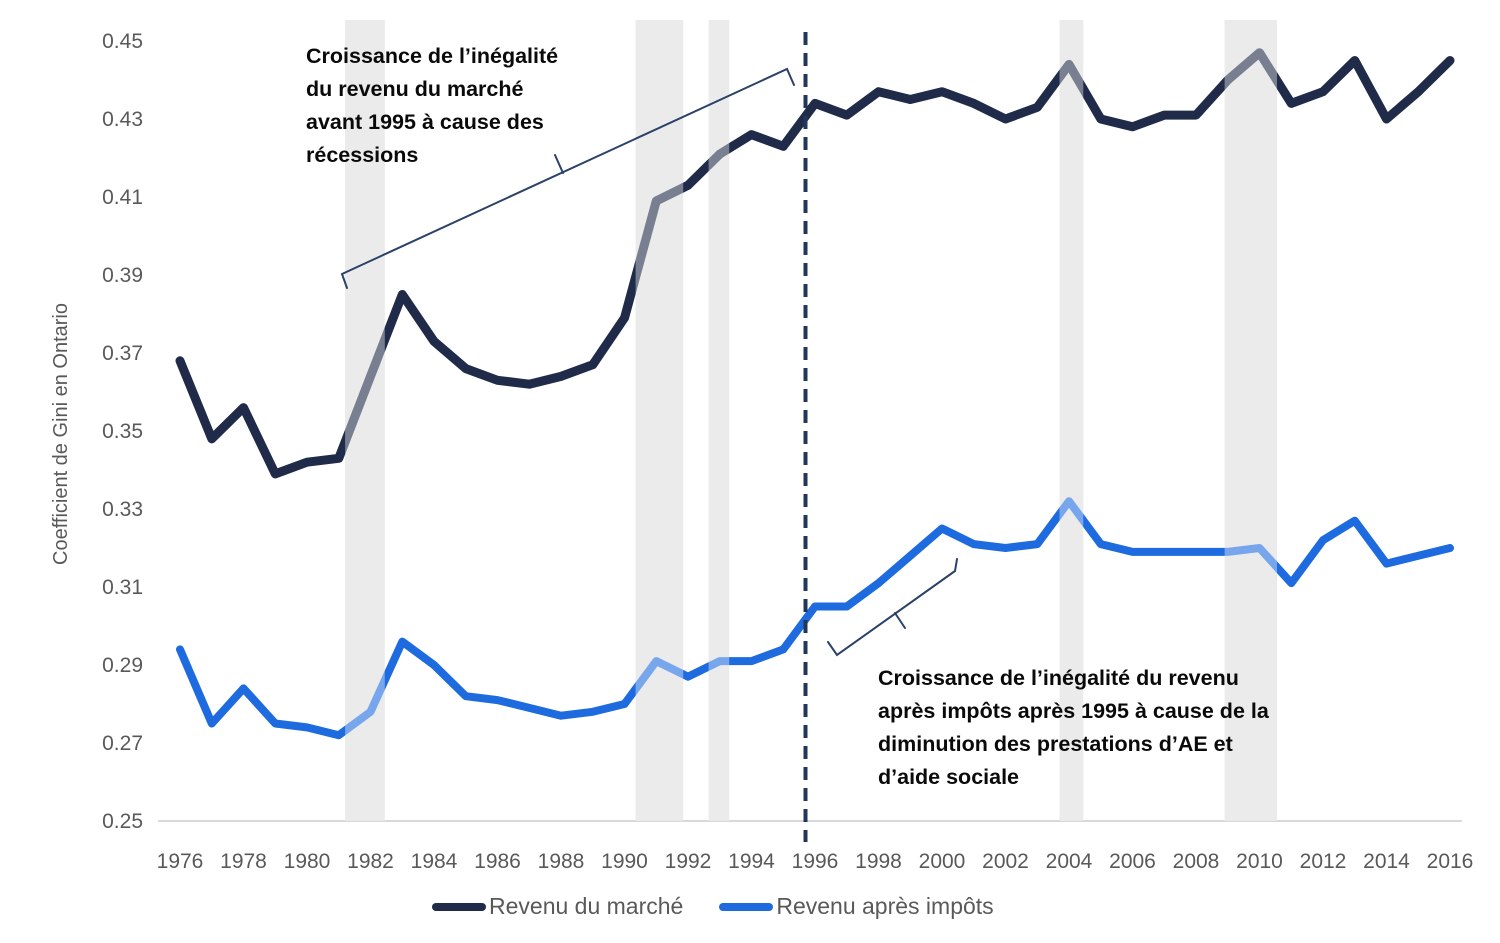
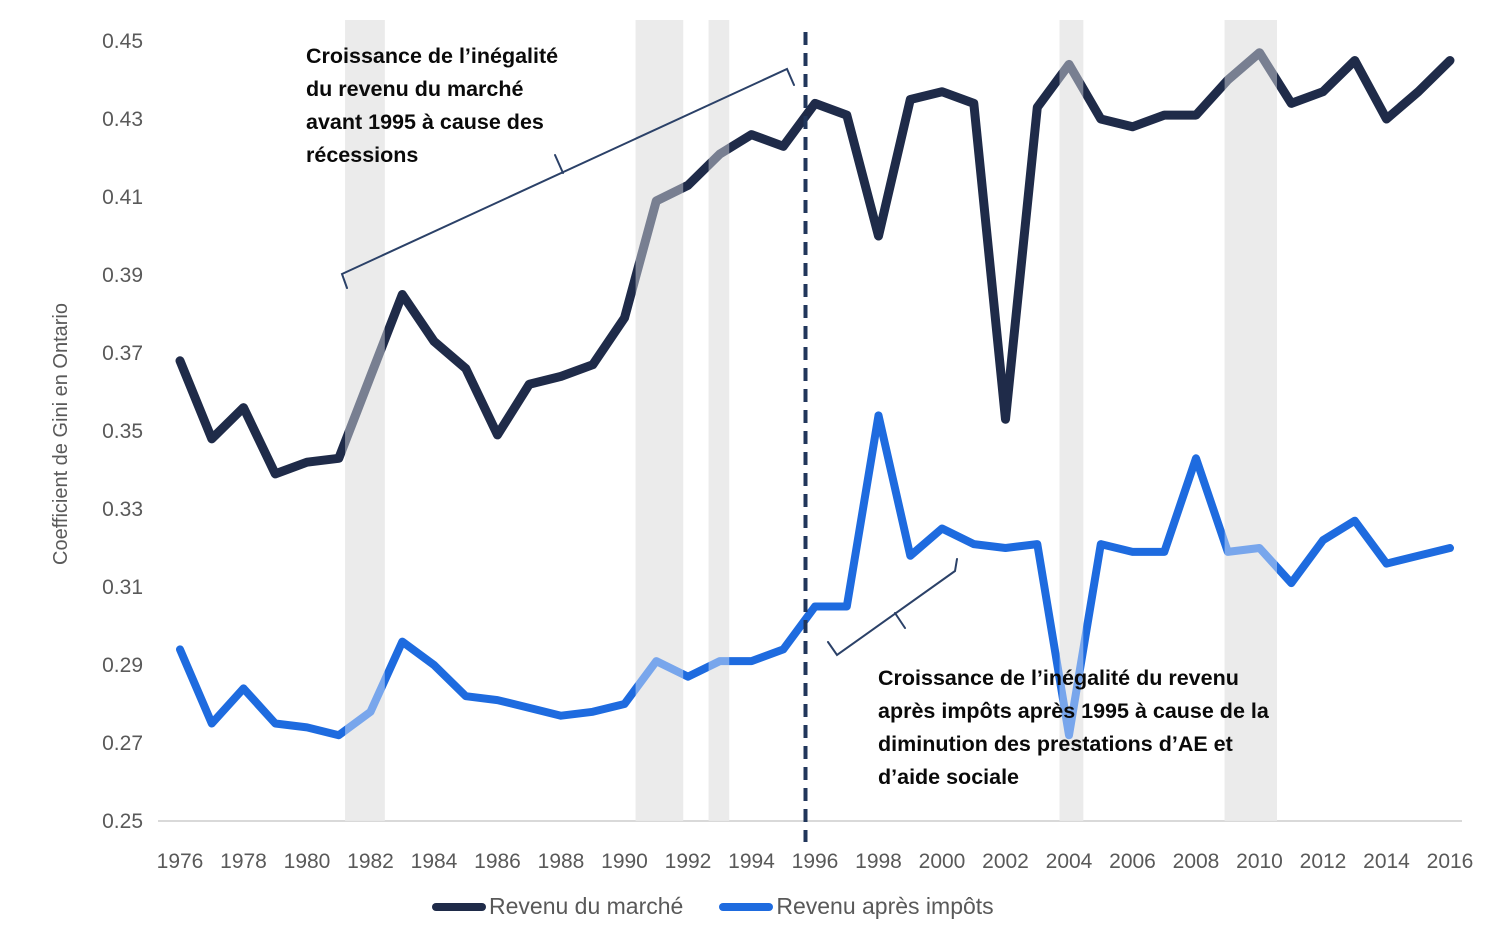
Revenu du marché/1986: 0.363 -> 0.349
Revenu du marché/1998: 0.437 -> 0.400
Revenu après impôts/1998: 0.311 -> 0.354
Revenu du marché/2002: 0.430 -> 0.353
Revenu après impôts/2004: 0.332 -> 0.272
Revenu après impôts/2008: 0.319 -> 0.343
